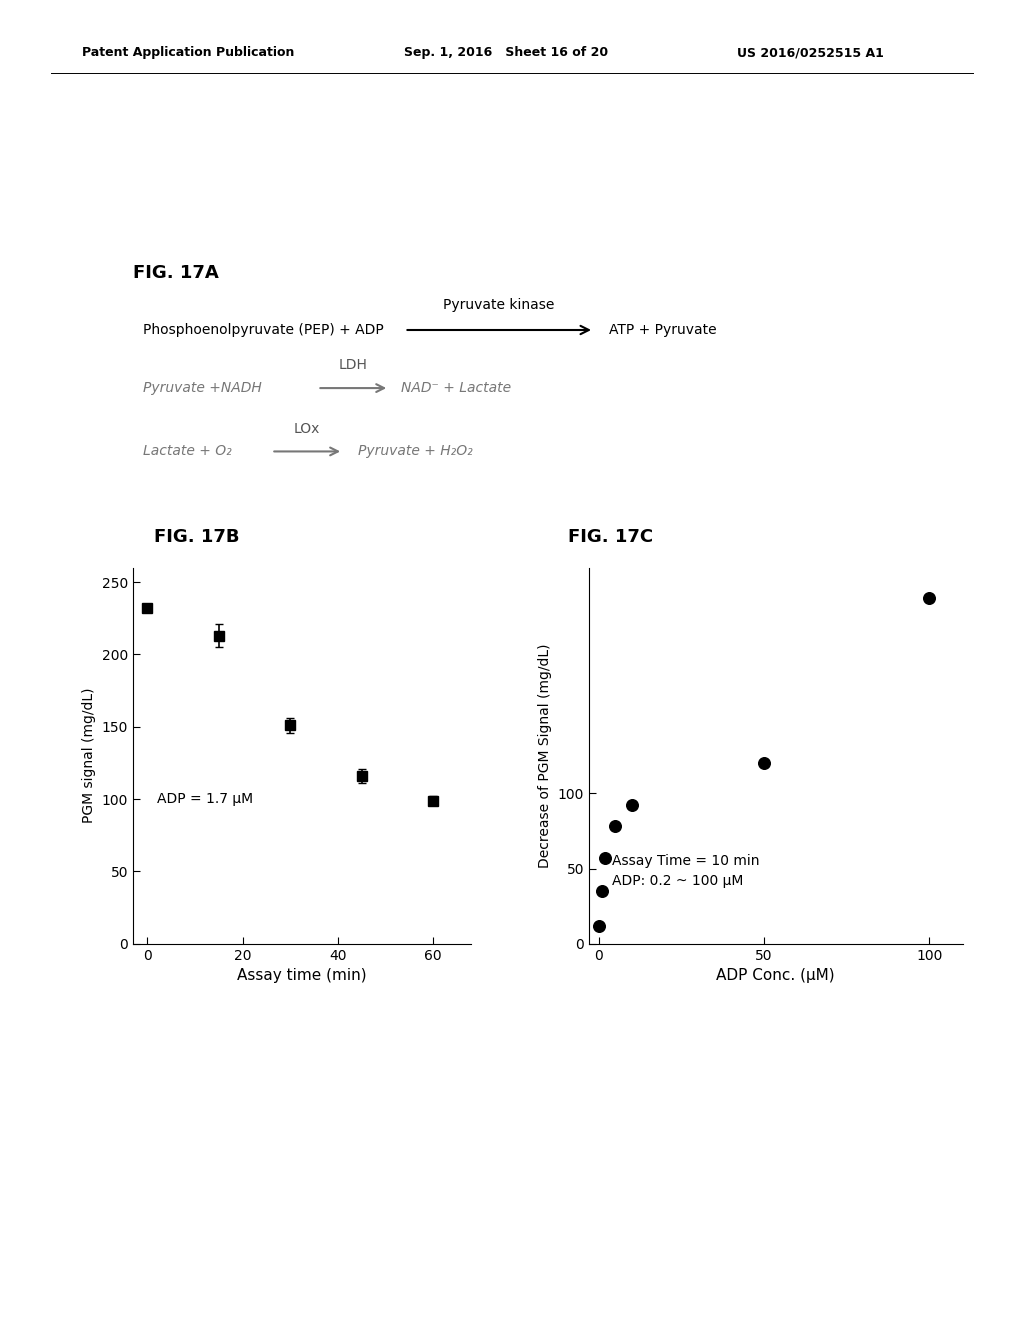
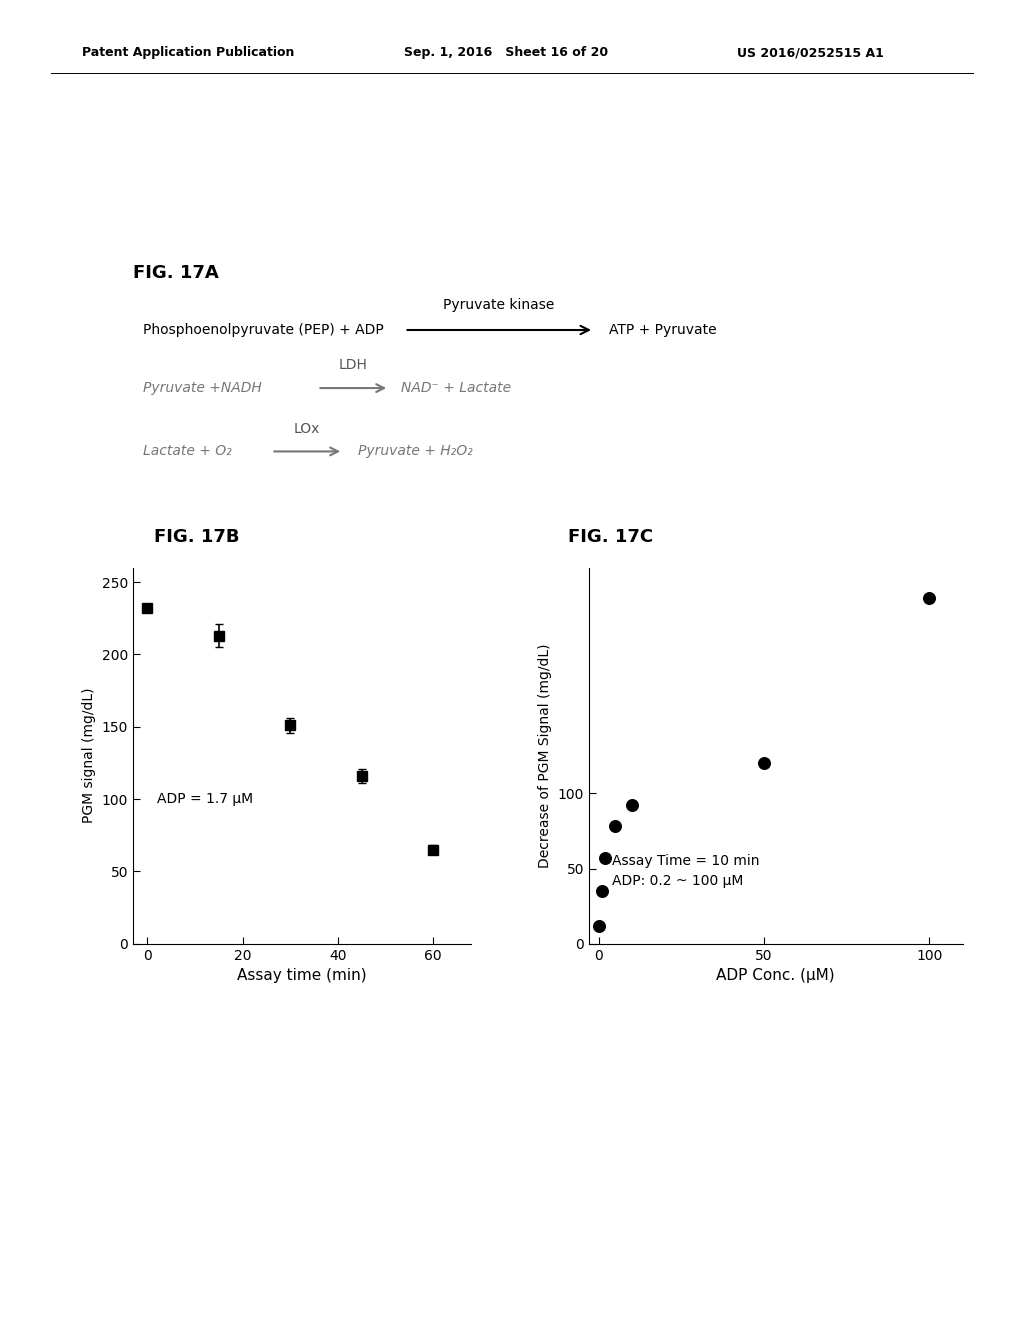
60: 99 -> 65
